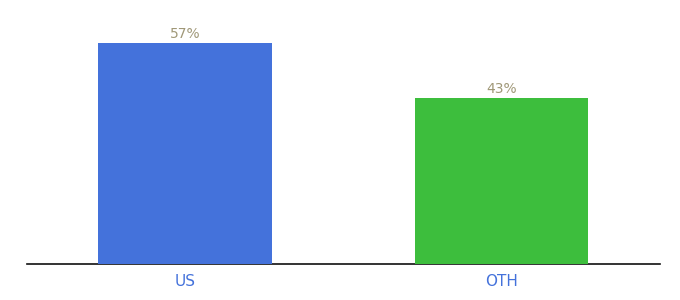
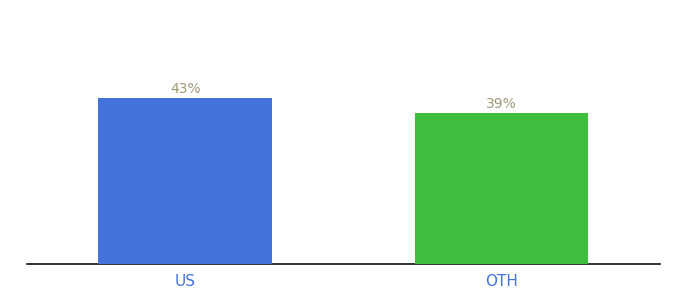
US: 57% -> 43%
OTH: 43% -> 39%
